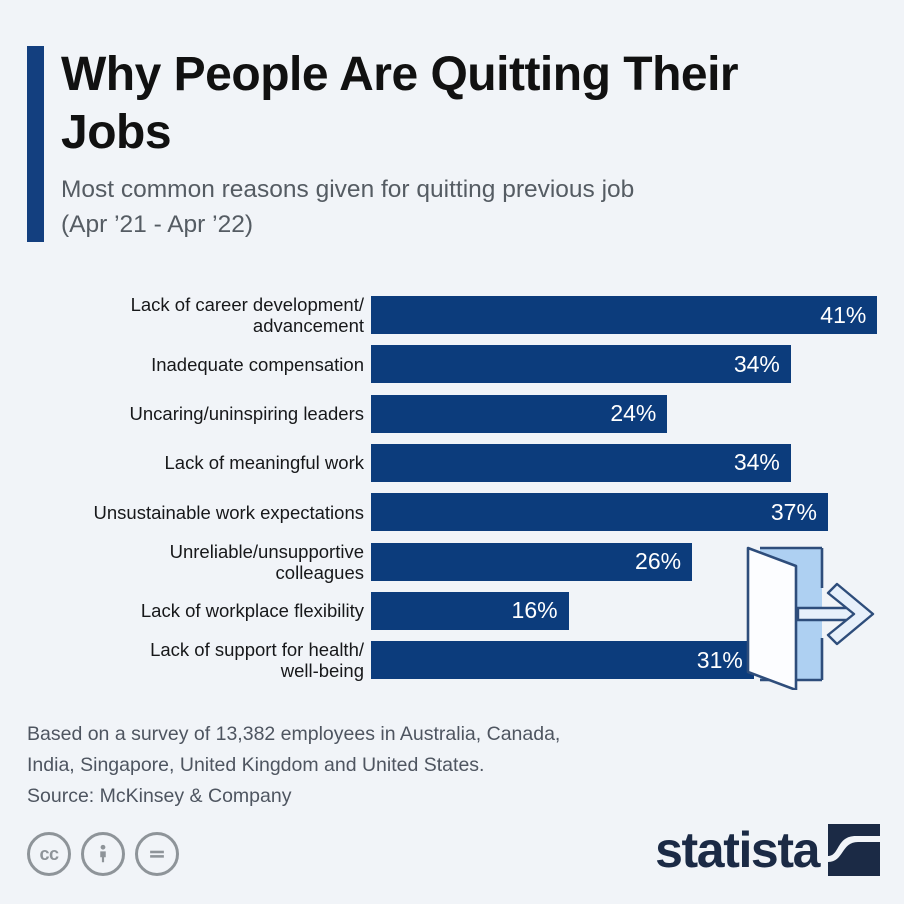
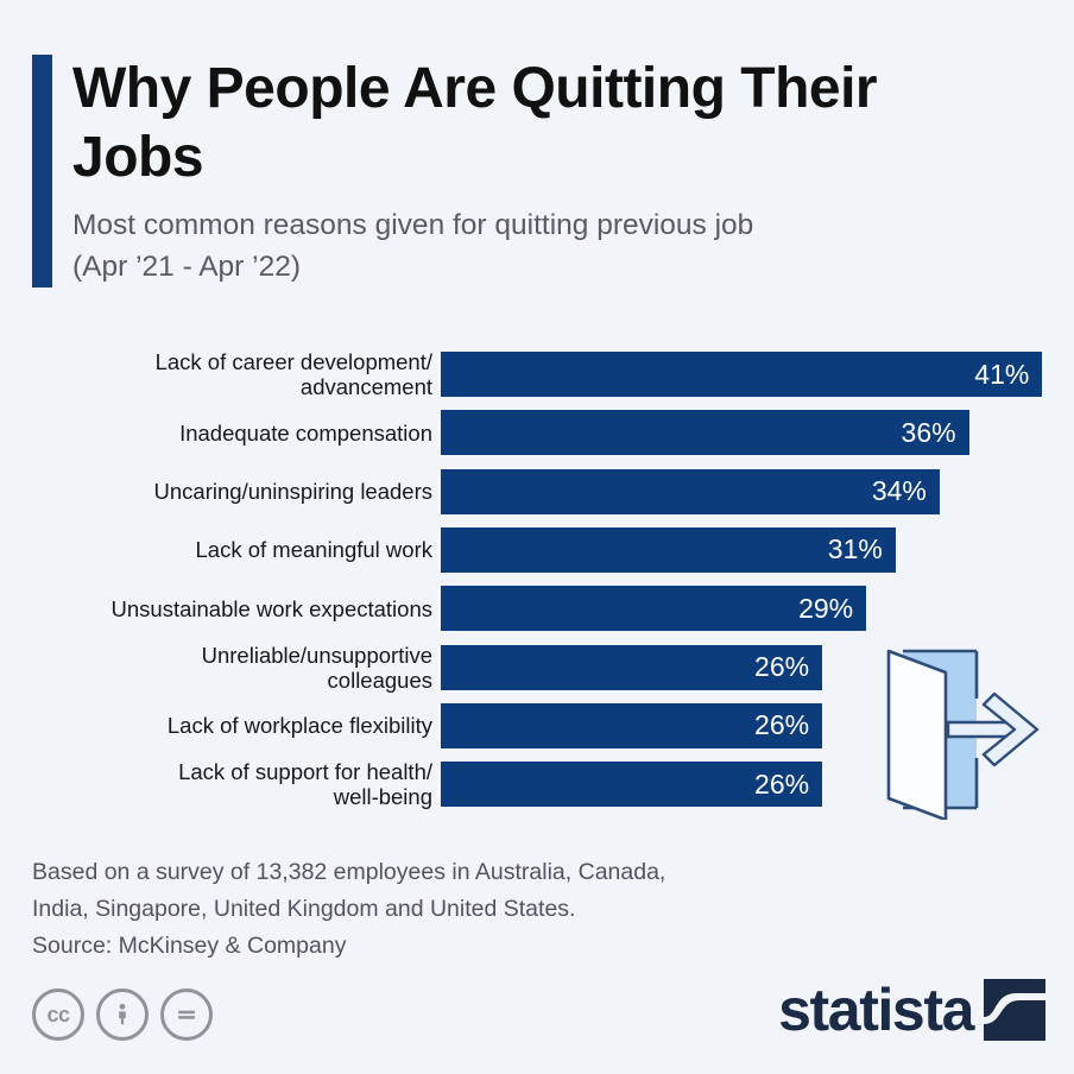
Inadequate compensation: 34% -> 36%
Uncaring/uninspiring leaders: 24% -> 34%
Lack of meaningful work: 34% -> 31%
Unsustainable work expectations: 37% -> 29%
Lack of workplace flexibility: 16% -> 26%
Lack of support for health/ well-being: 31% -> 26%
